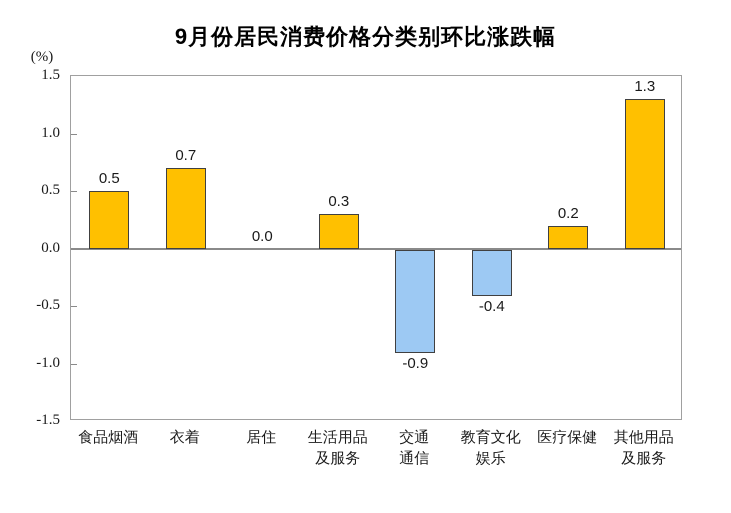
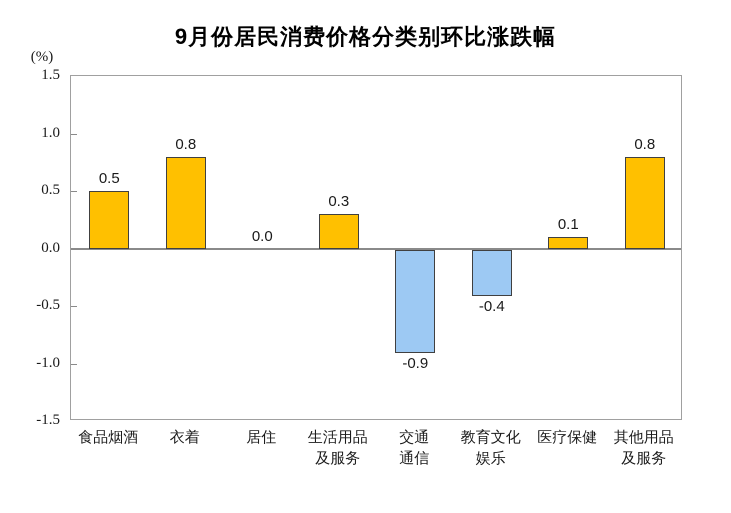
衣着: 0.7 -> 0.8
医疗保健: 0.2 -> 0.1
其他用品 及服务: 1.3 -> 0.8
